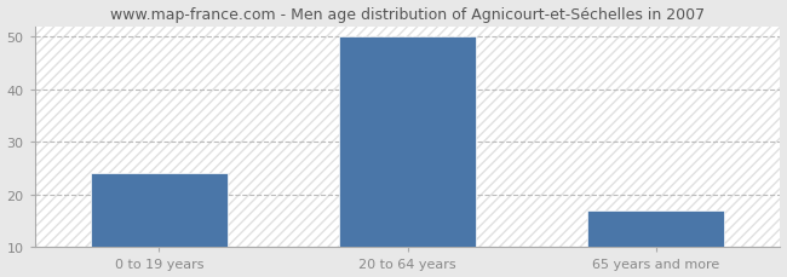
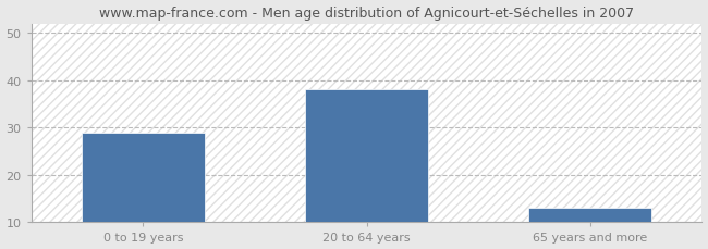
0 to 19 years: 24 -> 29
20 to 64 years: 50 -> 38
65 years and more: 17 -> 13
